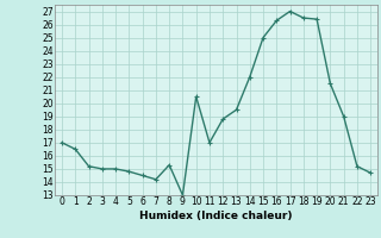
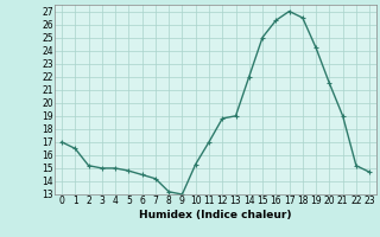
8: 15.3 -> 13.2
10: 20.5 -> 15.3
13: 19.5 -> 19.0
19: 26.4 -> 24.2
